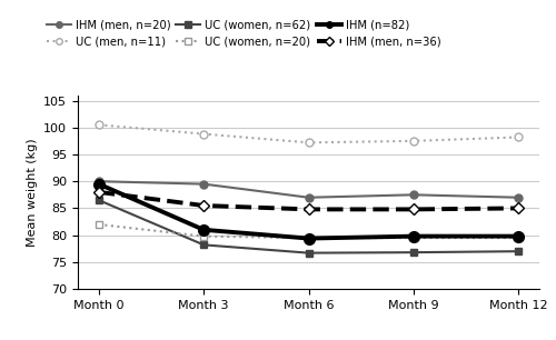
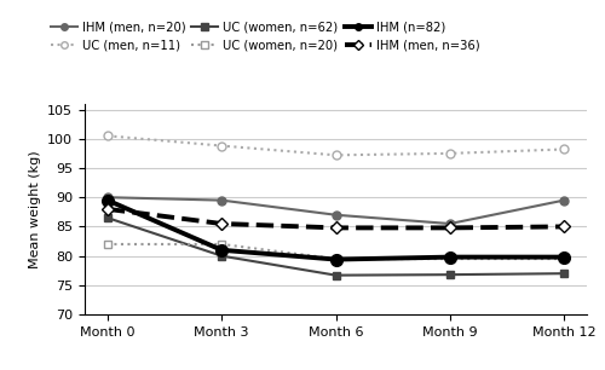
UC (women, n=62)/Month 3: 78.2 -> 80.0
UC (women, n=20)/Month 3: 79.8 -> 82.0
IHM (men, n=20)/Month 9: 87.5 -> 85.5
IHM (men, n=20)/Month 12: 87.0 -> 89.5
